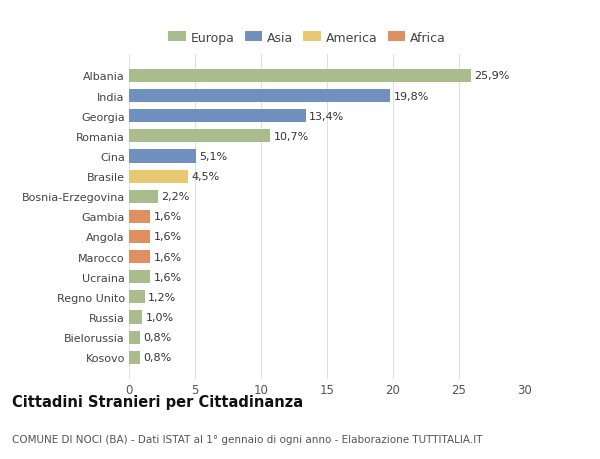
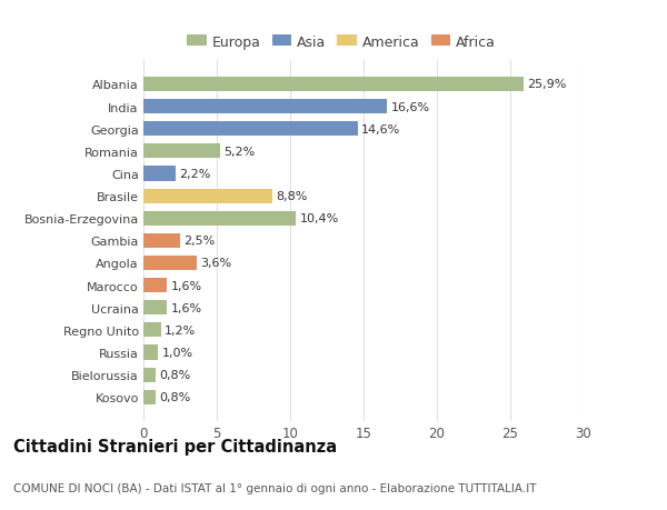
India: 19,8% -> 16,6%
Georgia: 13,4% -> 14,6%
Romania: 10,7% -> 5,2%
Cina: 5,1% -> 2,2%
Brasile: 4,5% -> 8,8%
Bosnia-Erzegovina: 2,2% -> 10,4%
Gambia: 1,6% -> 2,5%
Angola: 1,6% -> 3,6%
